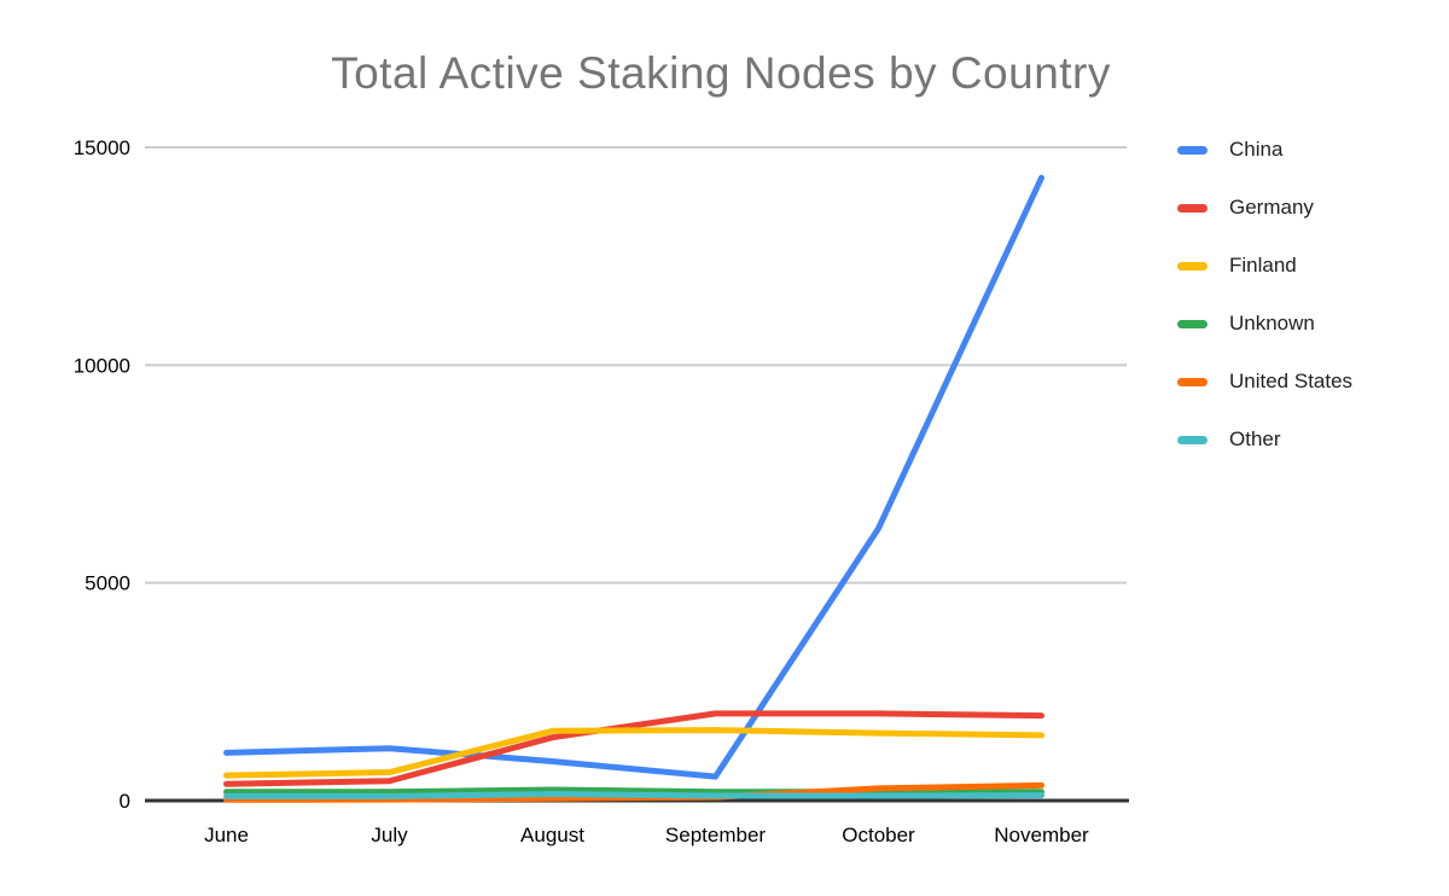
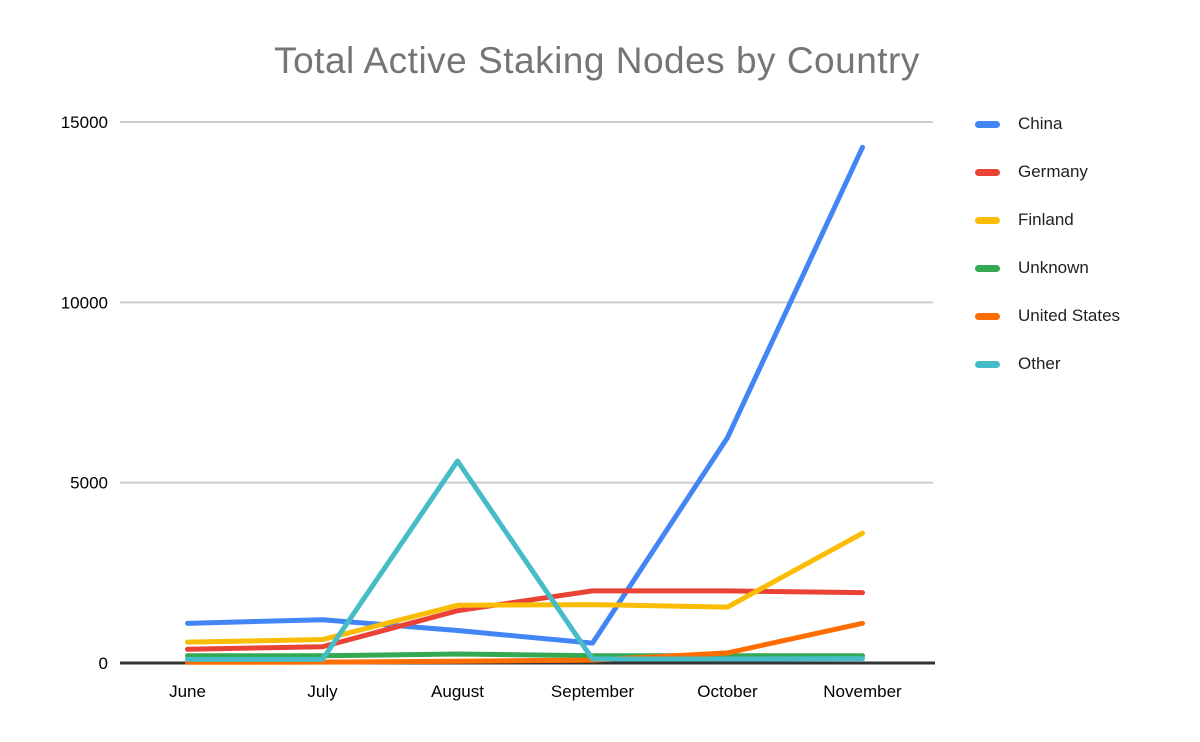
Other/August: 200 -> 5600
Finland/November: 1500 -> 3600
United States/November: 400 -> 1100
